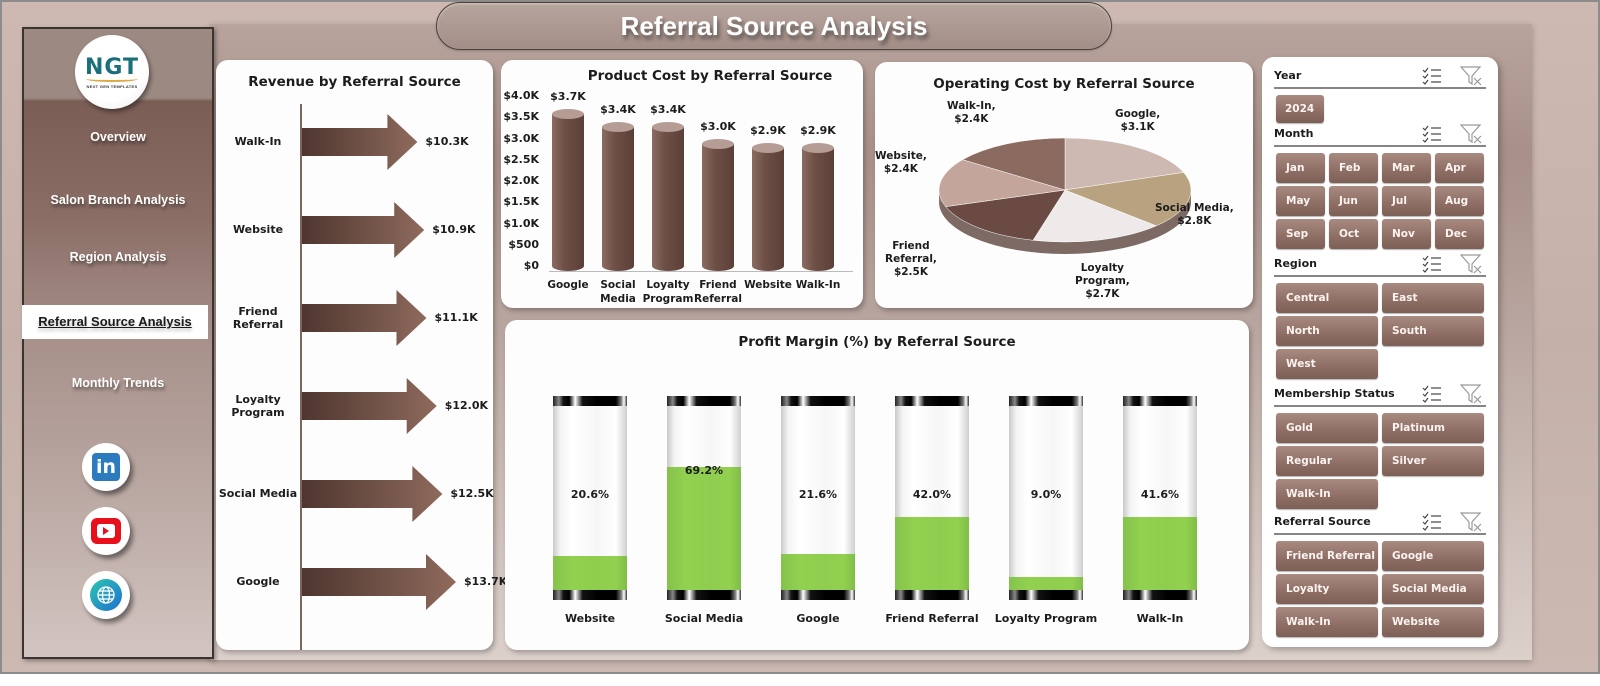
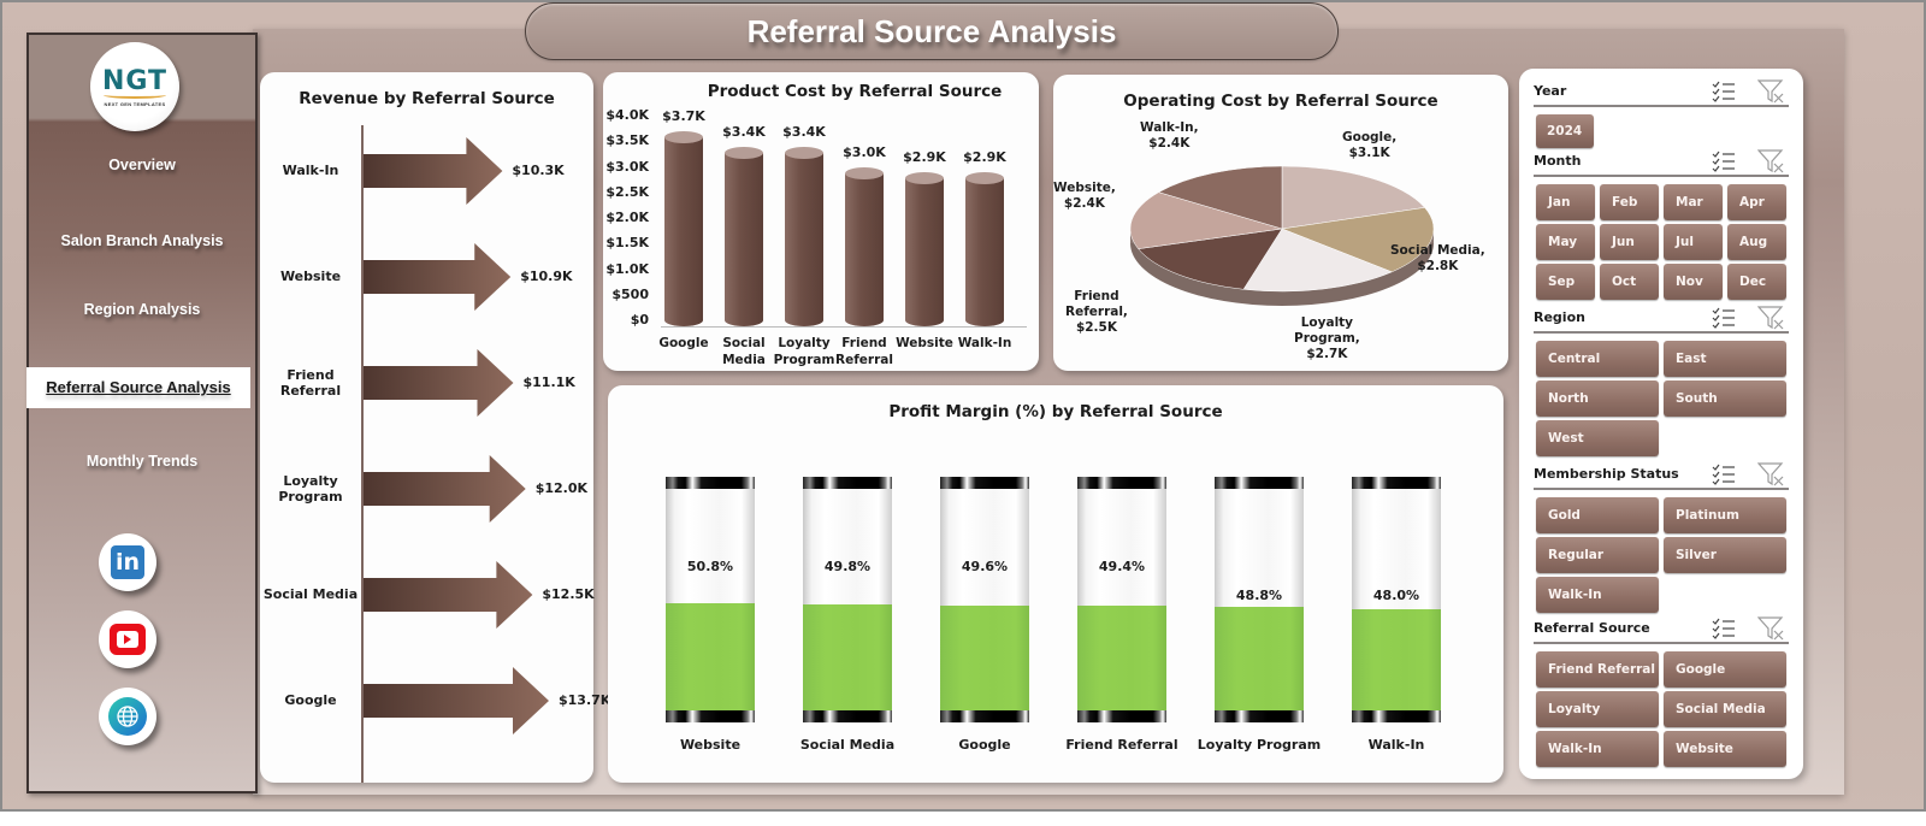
Profit Margin (%) by Referral Source/Website: 20.6% -> 50.8%
Profit Margin (%) by Referral Source/Social Media: 69.2% -> 49.8%
Profit Margin (%) by Referral Source/Google: 21.6% -> 49.6%
Profit Margin (%) by Referral Source/Friend Referral: 42.0% -> 49.4%
Profit Margin (%) by Referral Source/Loyalty Program: 9.0% -> 48.8%
Profit Margin (%) by Referral Source/Walk-In: 41.6% -> 48.0%
